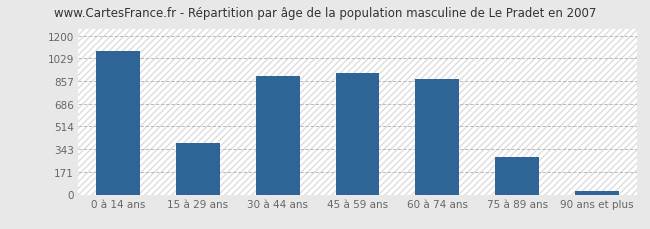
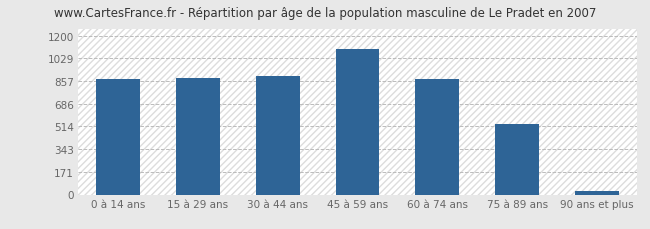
0 à 14 ans: 1080 -> 870
15 à 29 ans: 390 -> 880
45 à 59 ans: 920 -> 1100
75 à 89 ans: 280 -> 530
